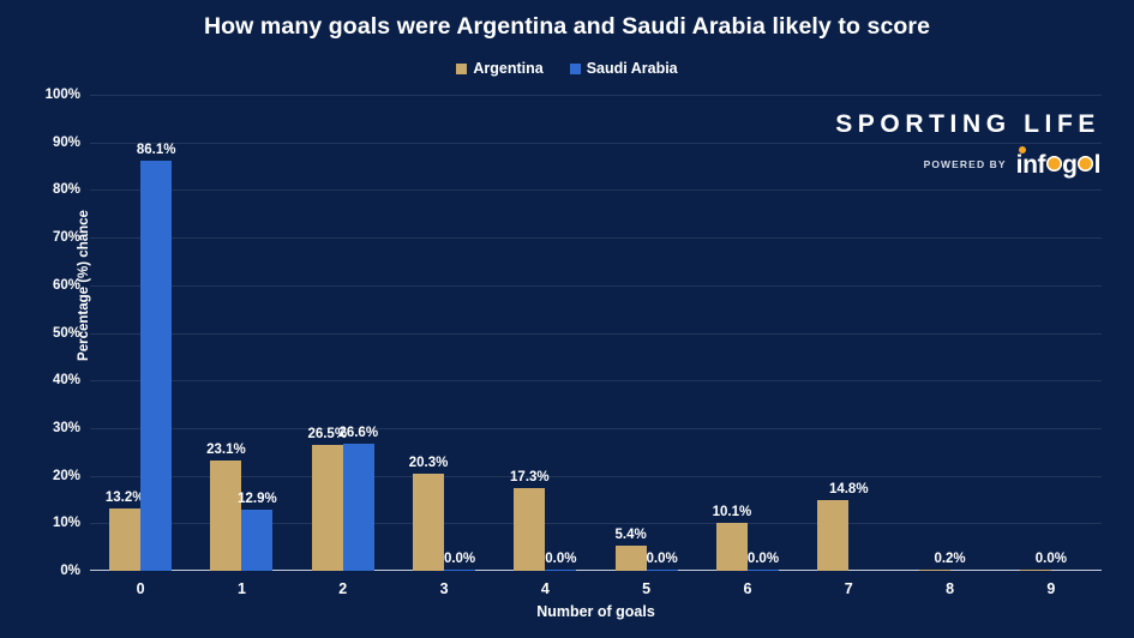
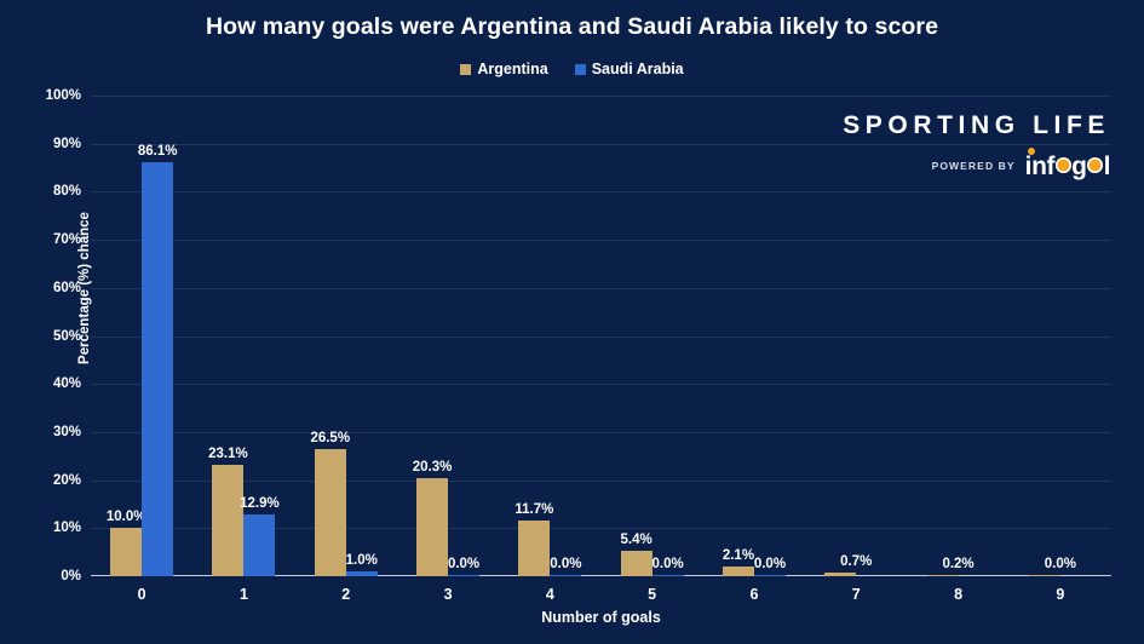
Argentina/0: 13.2% -> 10.0%
Saudi Arabia/2: 26.6% -> 1.0%
Argentina/4: 17.3% -> 11.7%
Argentina/6: 10.1% -> 2.1%
Argentina/7: 14.8% -> 0.7%
